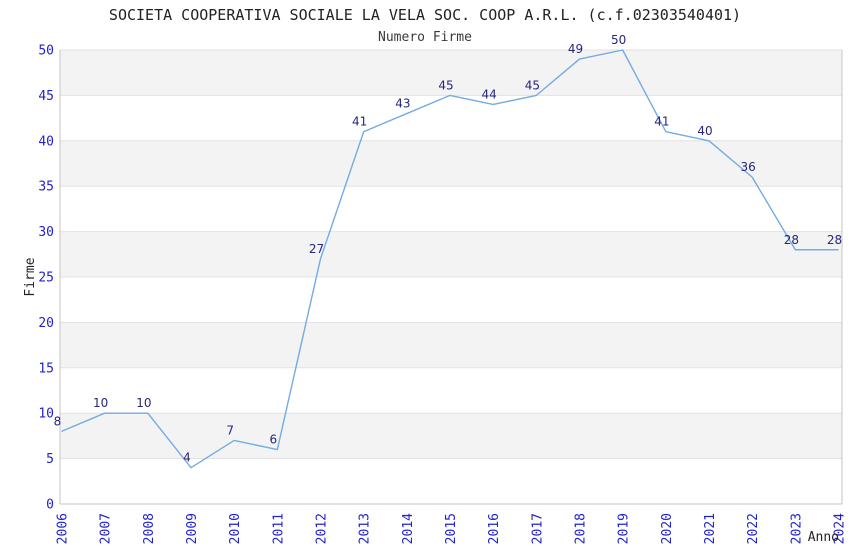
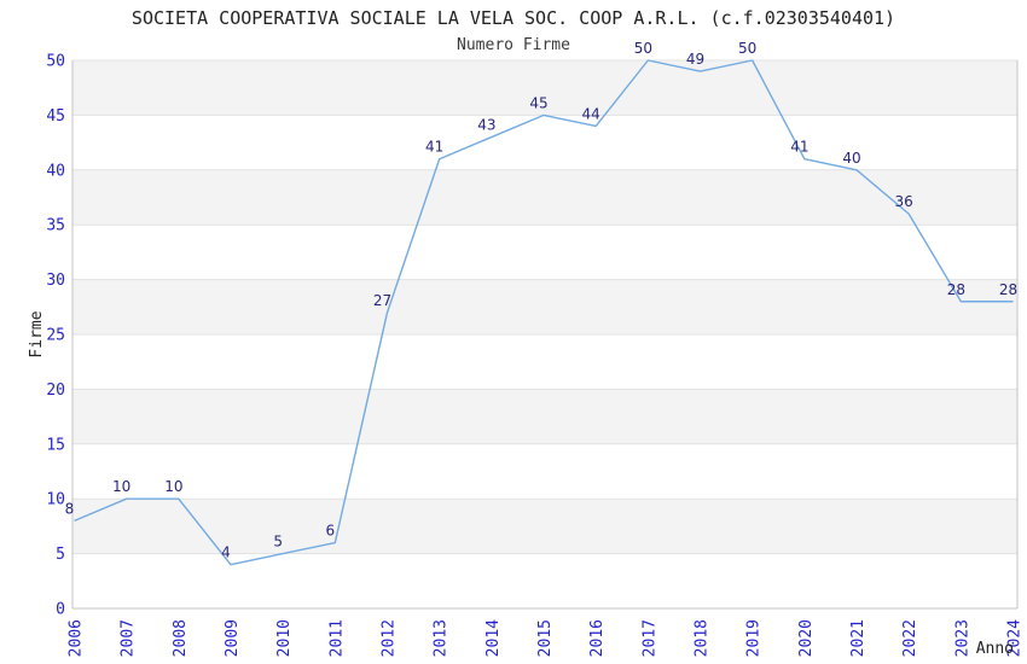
2010: 7 -> 5
2017: 45 -> 50
